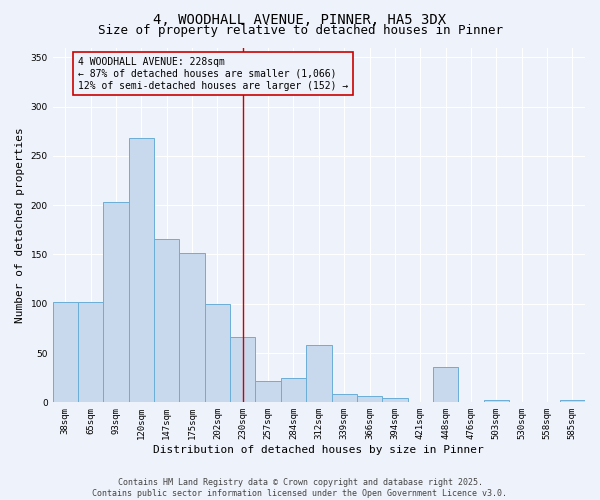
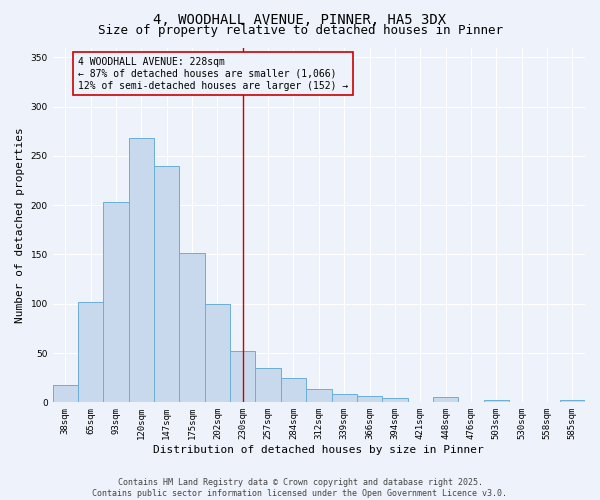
38sqm: 102 -> 18
147sqm: 166 -> 240
230sqm: 66 -> 52
257sqm: 22 -> 35
312sqm: 58 -> 14
448sqm: 36 -> 5
